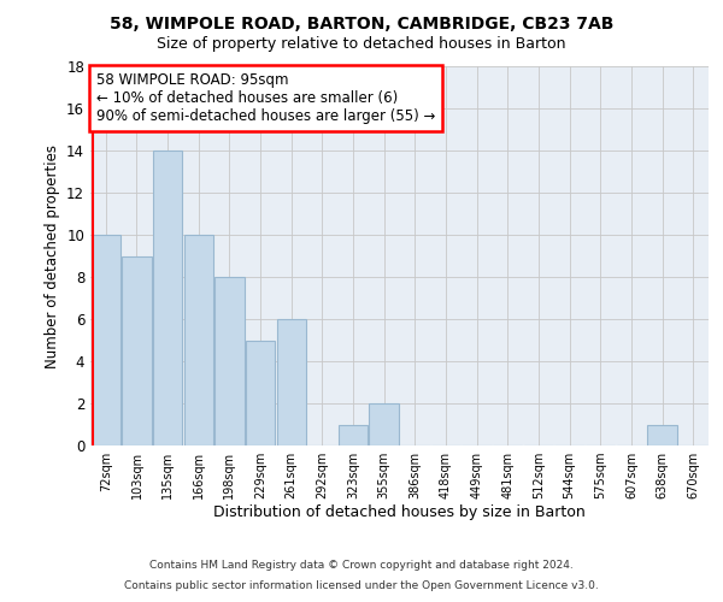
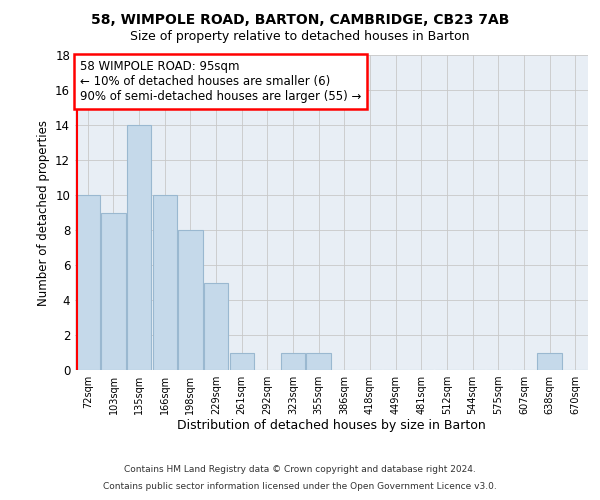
261sqm: 6 -> 1
355sqm: 2 -> 1
